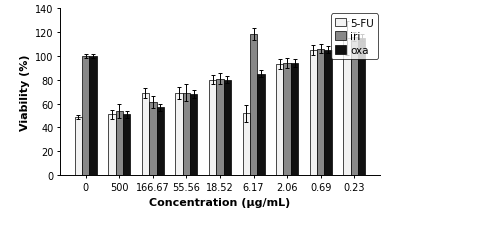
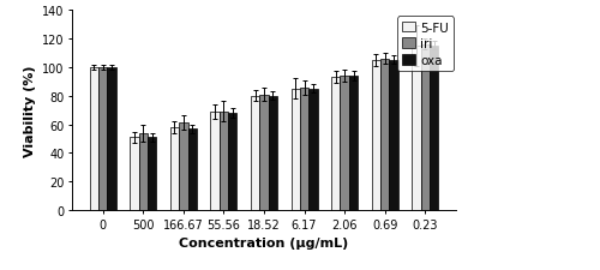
5-FU/0: 49 -> 100
5-FU/166.67: 69 -> 58
5-FU/6.17: 52 -> 85
iri/6.17: 118 -> 86
